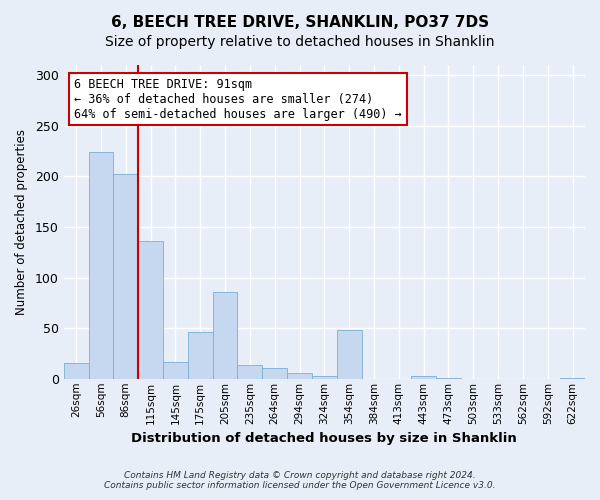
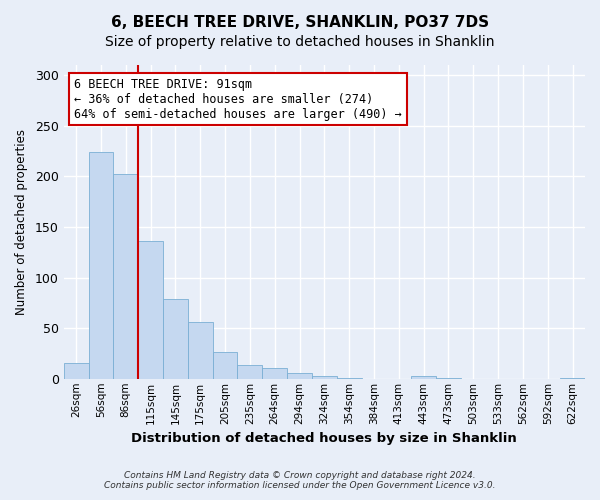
145sqm: 17 -> 79
175sqm: 46 -> 56
205sqm: 86 -> 26
354sqm: 48 -> 1
